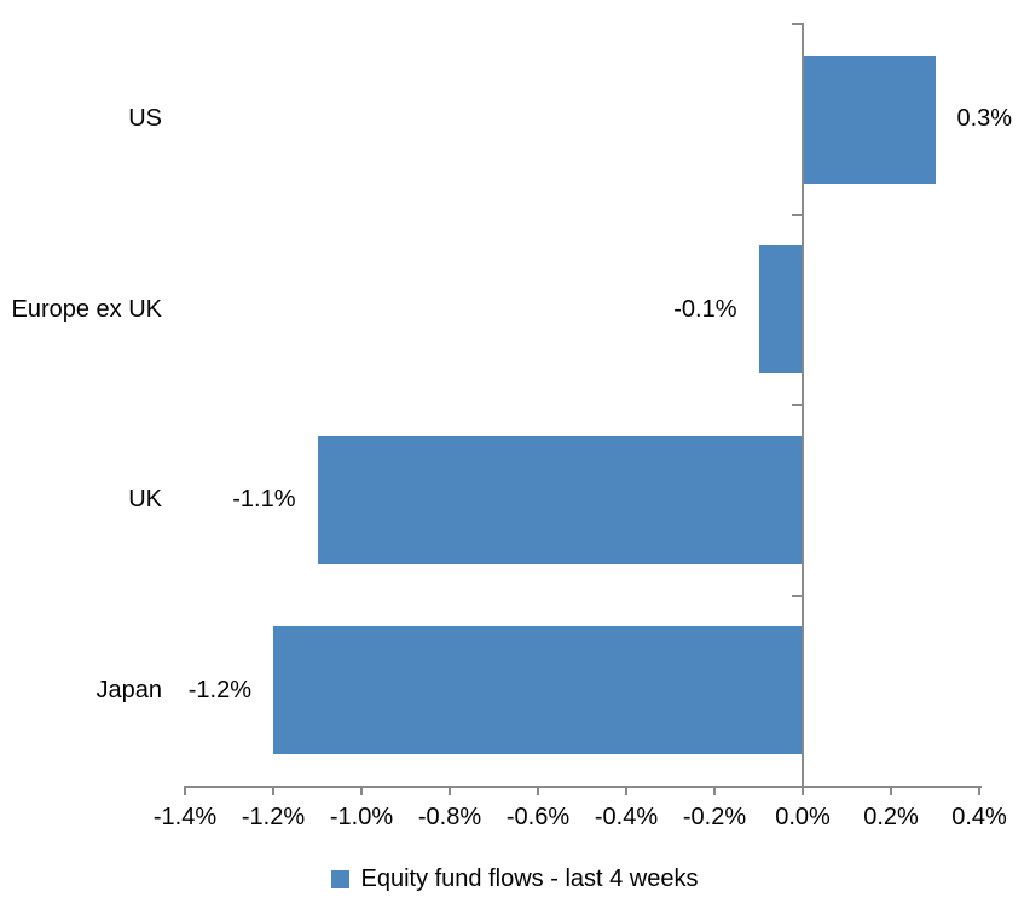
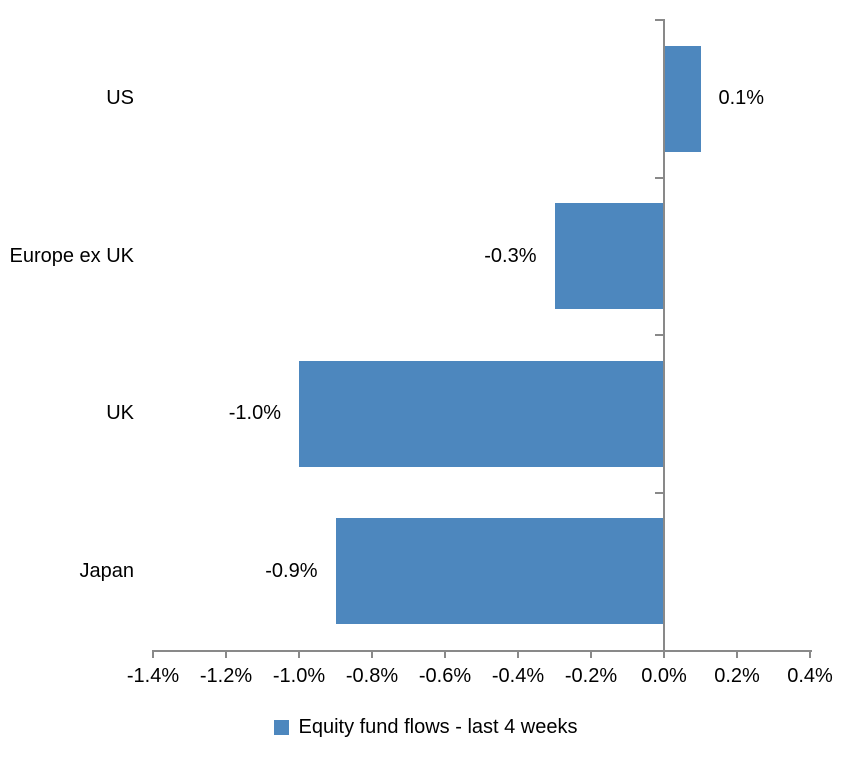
US: 0.3% -> 0.1%
Europe ex UK: -0.1% -> -0.3%
UK: -1.1% -> -1.0%
Japan: -1.2% -> -0.9%
